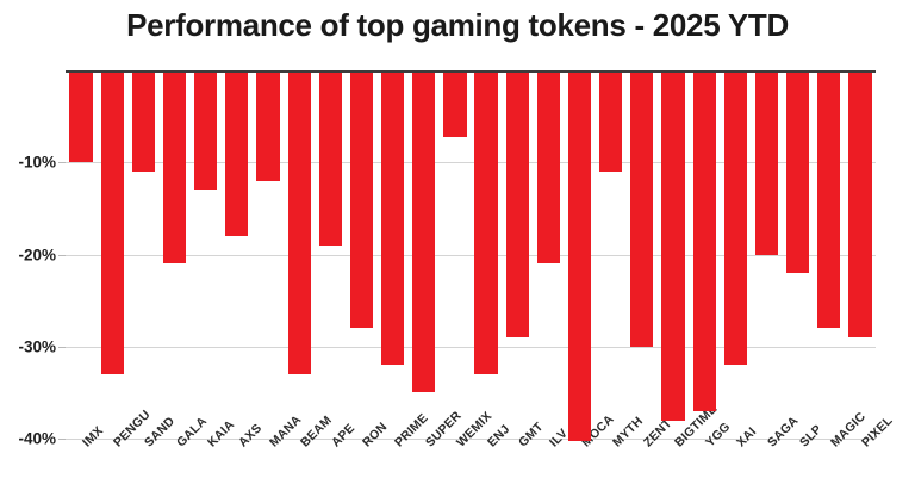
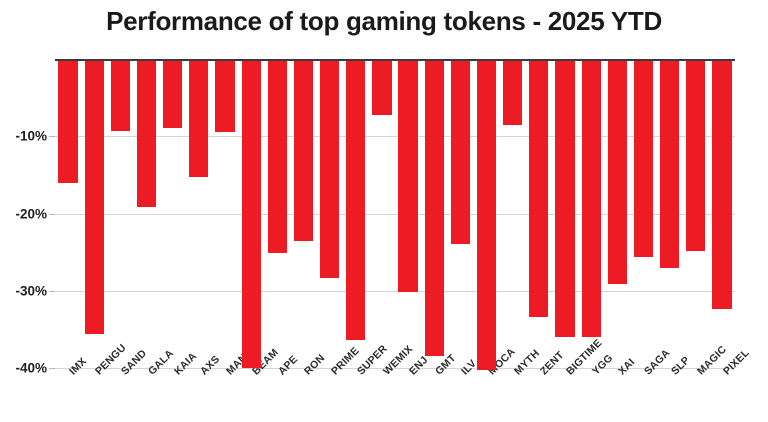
IMX: -10% -> -16%
PENGU: -33% -> -36%
SAND: -11% -> -9%
GALA: -21% -> -19%
KAIA: -13% -> -9%
AXS: -18% -> -15%
MANA: -12% -> -9%
BEAM: -33% -> -40%
APE: -19% -> -25%
RON: -28% -> -24%
PRIME: -32% -> -28%
SUPER: -35% -> -36%
ENJ: -33% -> -30%
GMT: -29% -> -38%
ILV: -21% -> -24%
MYTH: -11% -> -9%
ZENT: -30% -> -33%
BIGTIME: -38% -> -36%
YGG: -37% -> -36%
XAI: -32% -> -29%
SAGA: -20% -> -26%
SLP: -22% -> -27%
MAGIC: -28% -> -25%
PIXEL: -29% -> -32%
